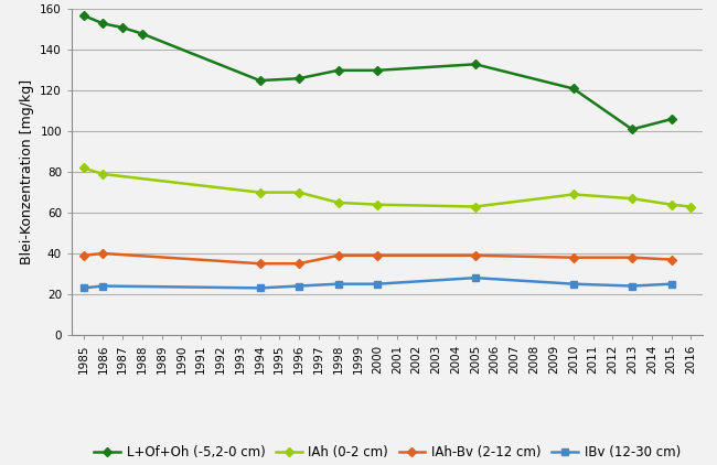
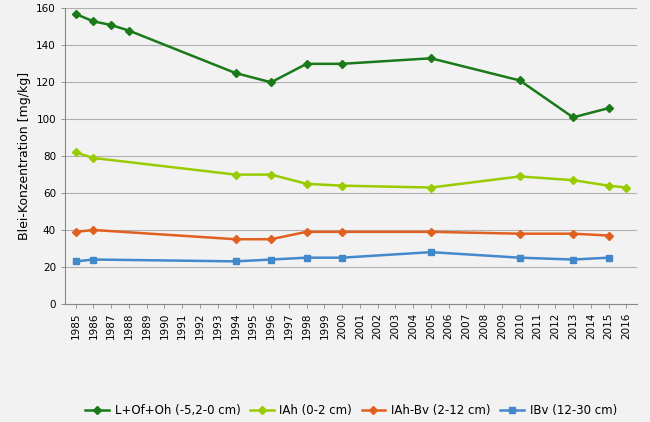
L+Of+Oh (-5,2-0 cm)/1996: 126 -> 120
